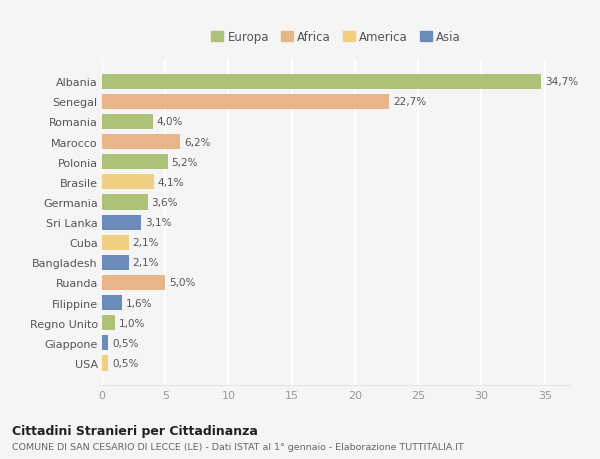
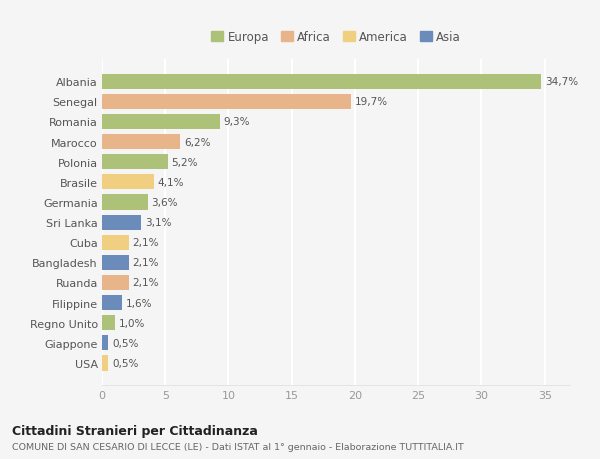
Senegal: 22,7% -> 19,7%
Romania: 4,0% -> 9,3%
Ruanda: 5,0% -> 2,1%
